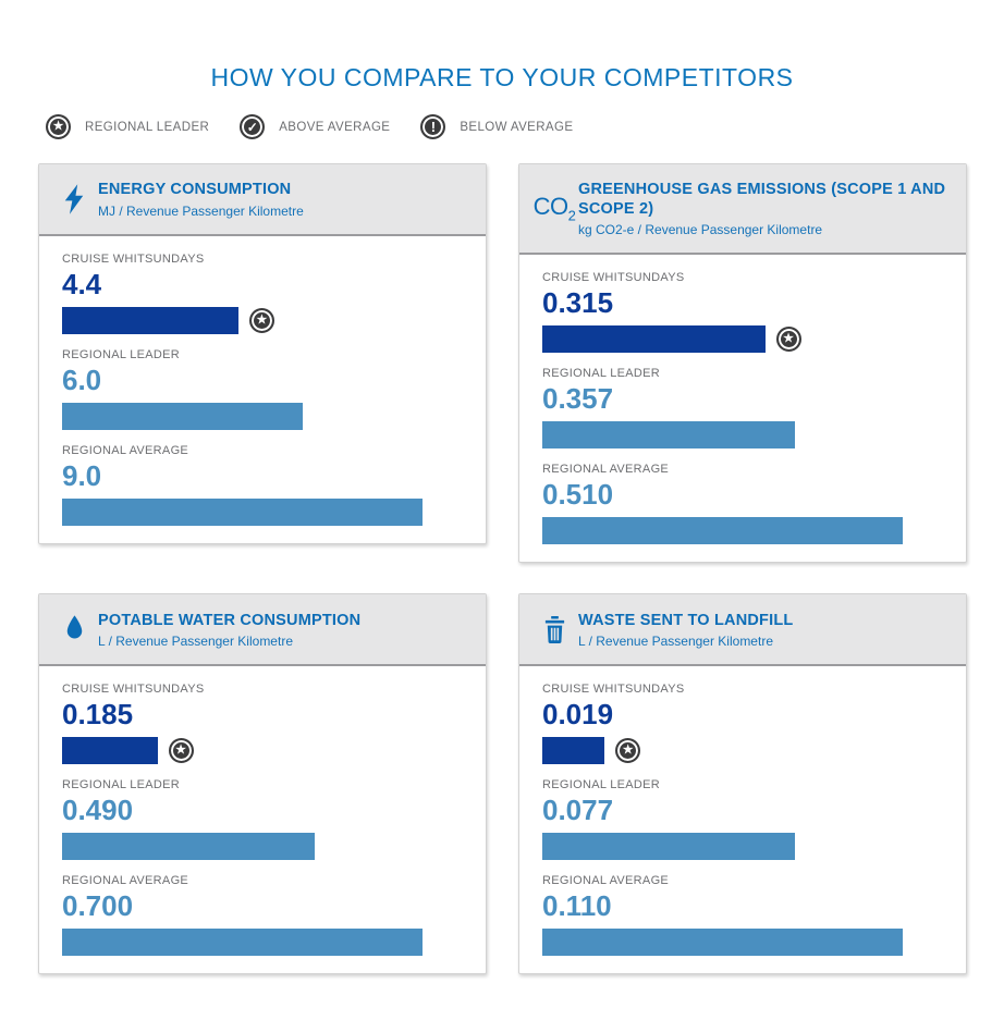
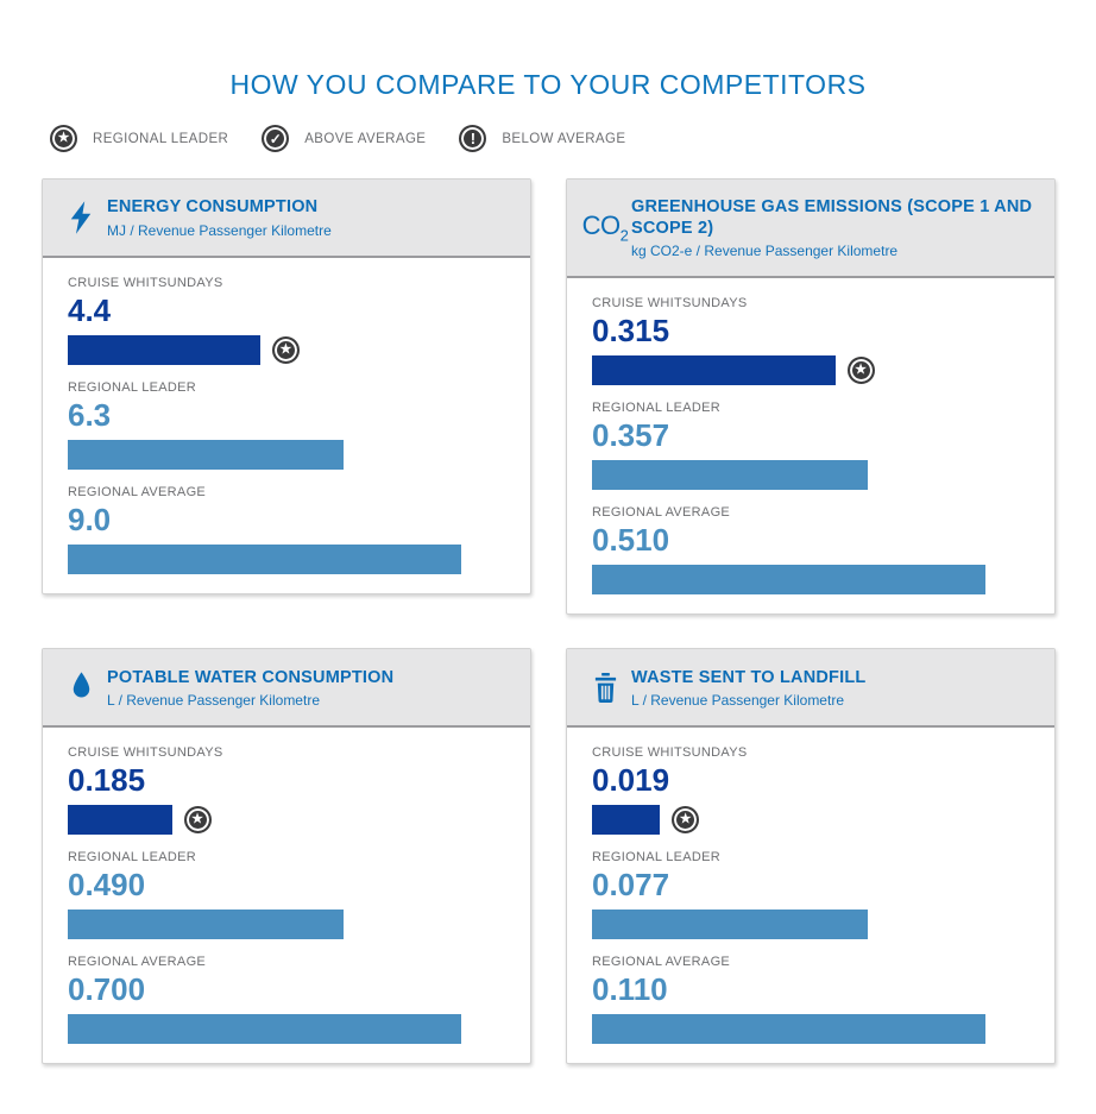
ENERGY CONSUMPTION/REGIONAL LEADER: 6.0 -> 6.3
